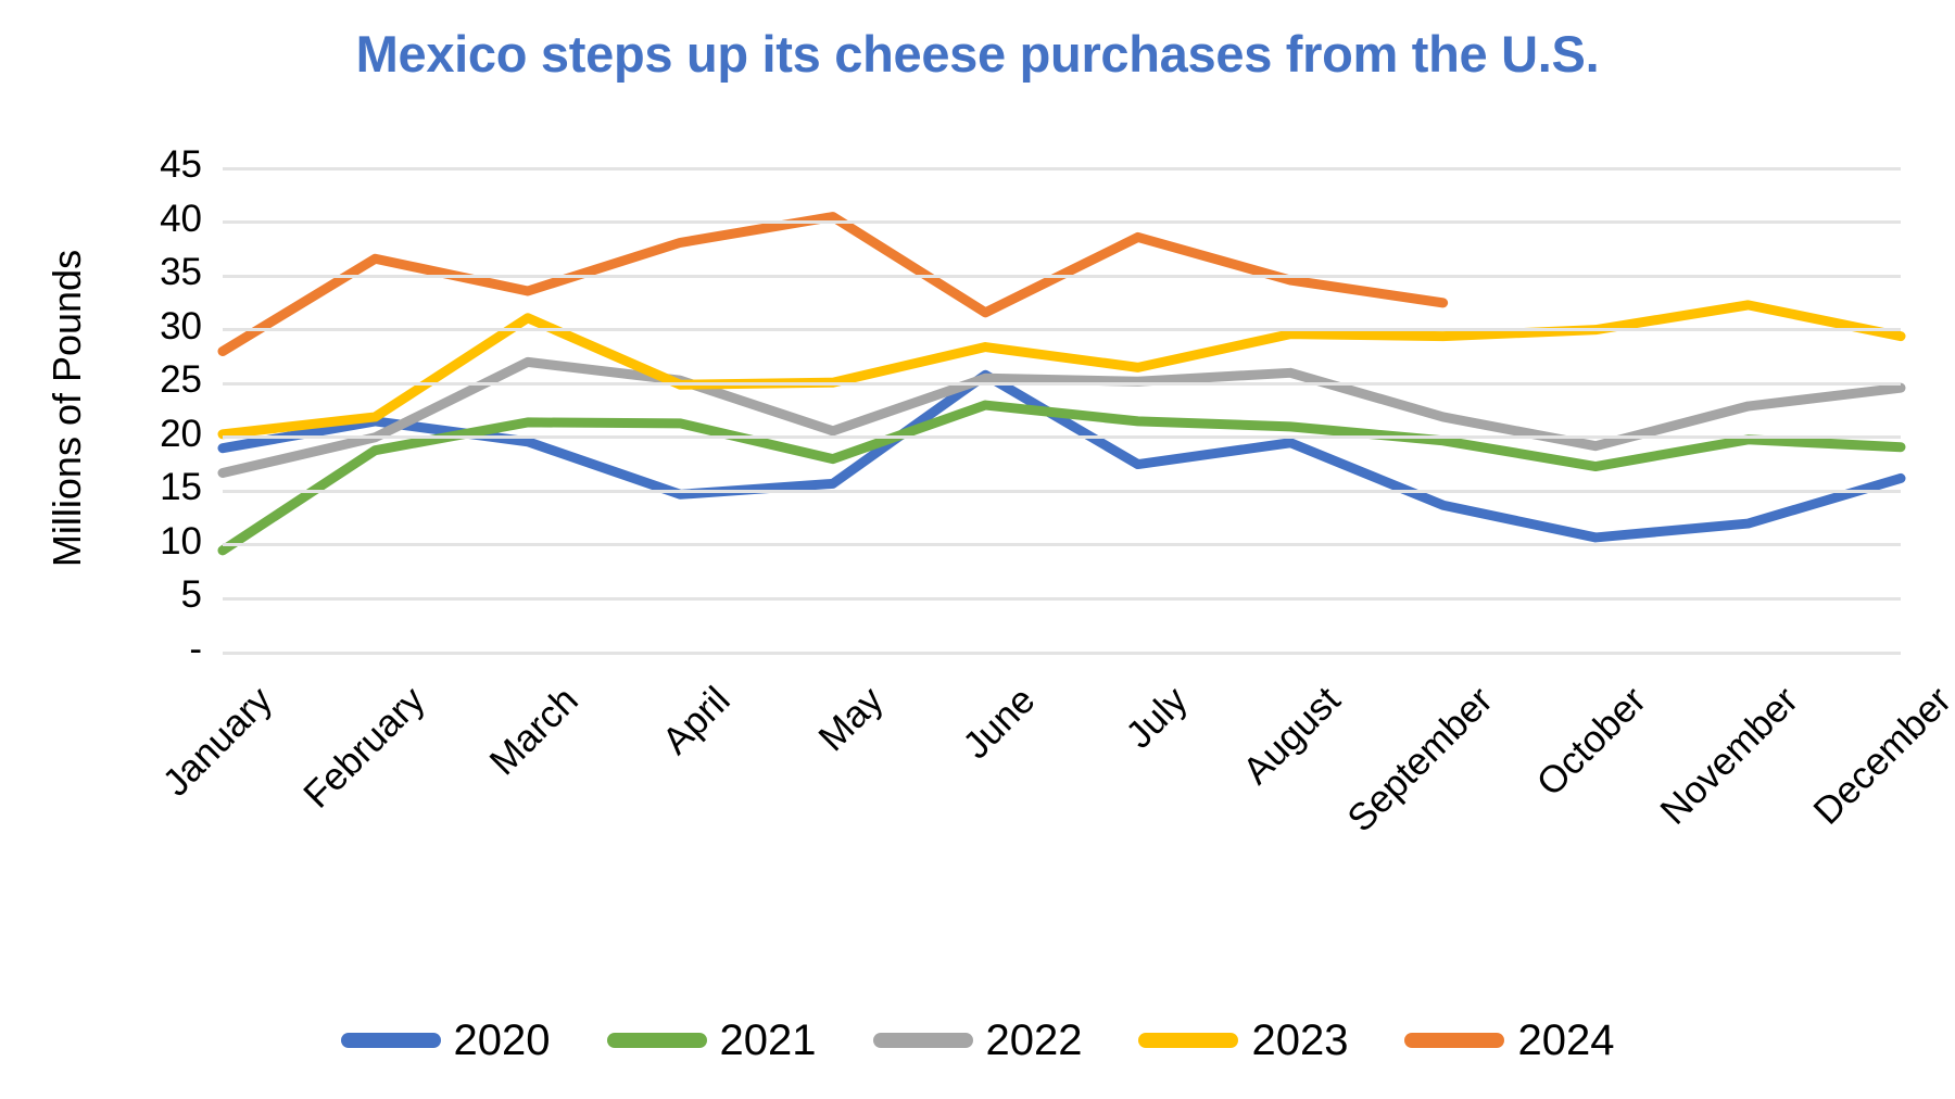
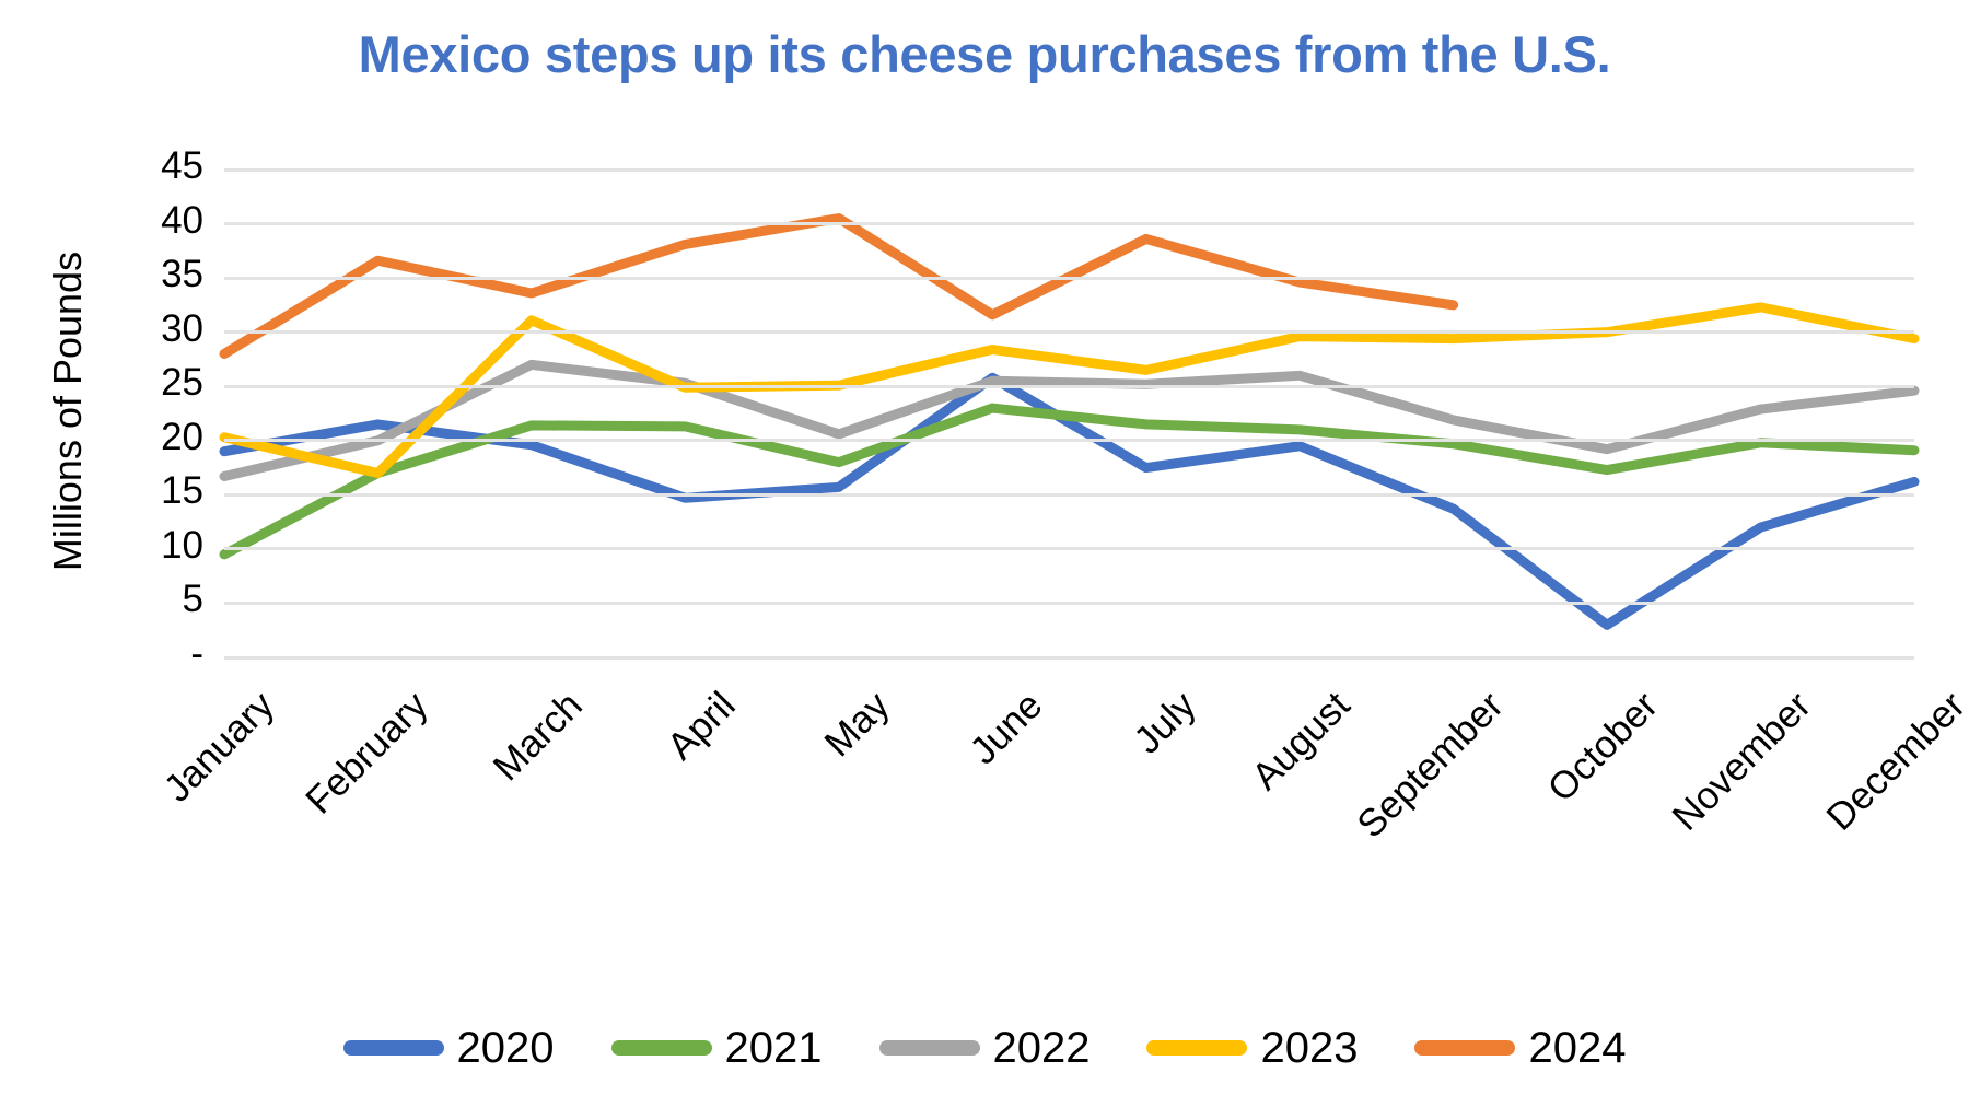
2021/February: 19 -> 17
2023/February: 22 -> 17
2020/October: 11 -> 3
